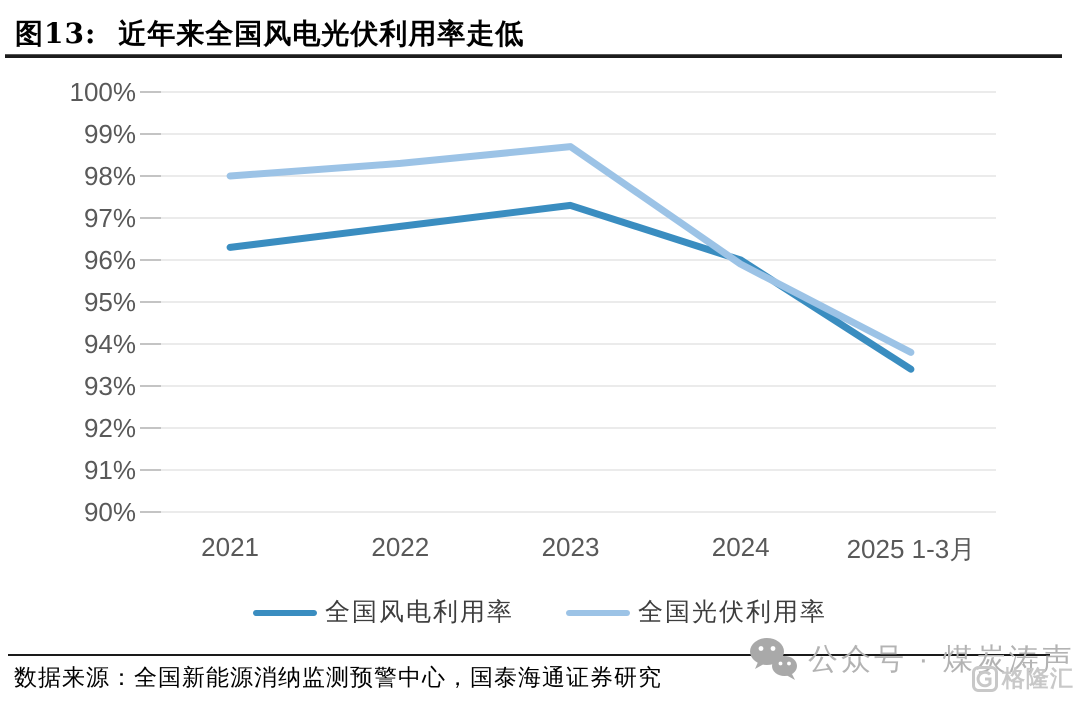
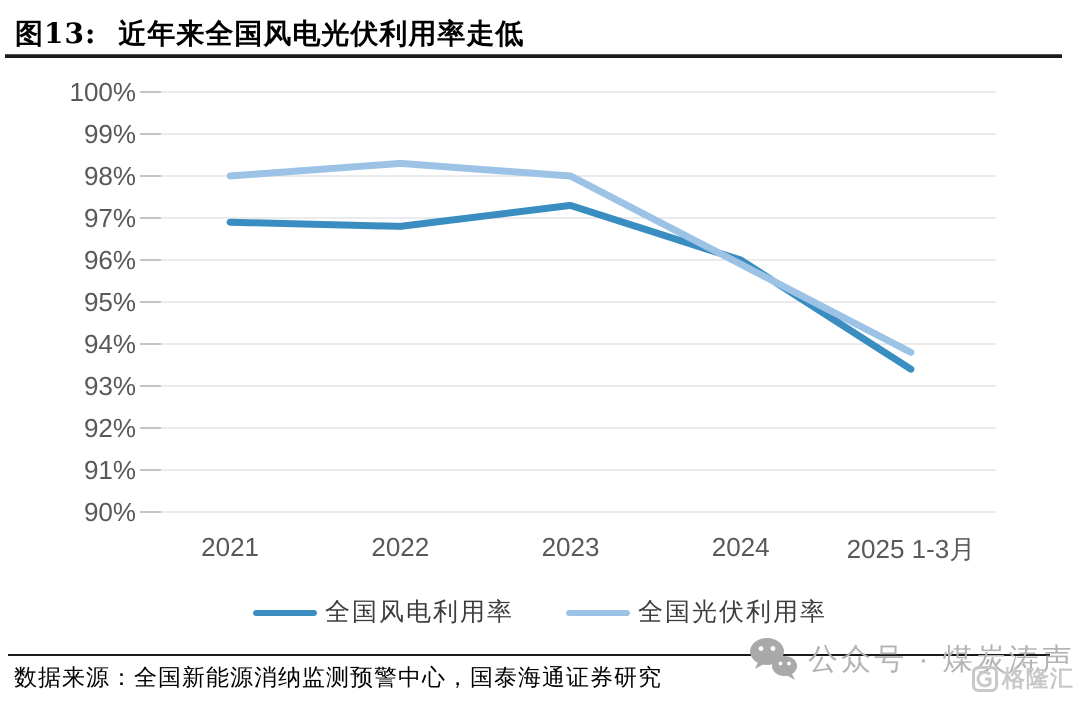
全国风电利用率/2021: 96.3% -> 96.9%
全国光伏利用率/2023: 98.7% -> 98.0%
